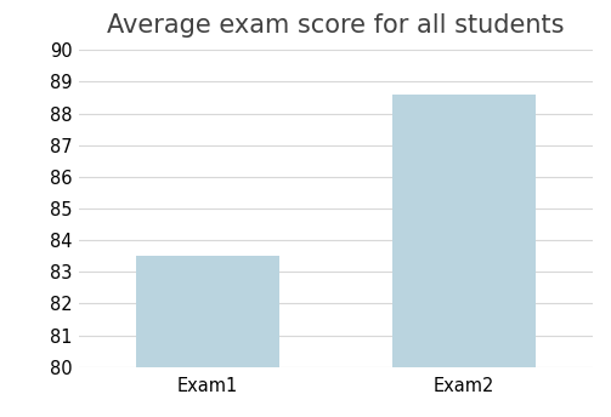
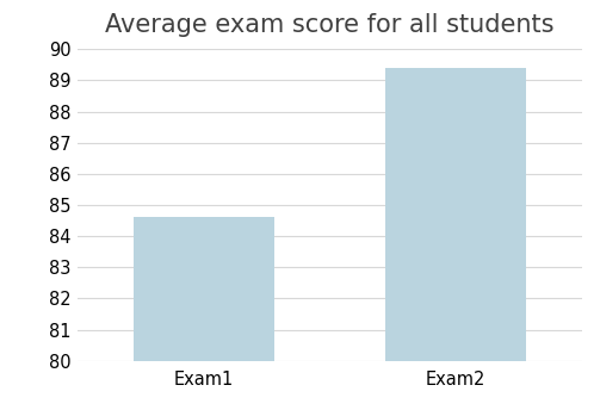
Exam1: 83.5 -> 84.6
Exam2: 88.6 -> 89.4
